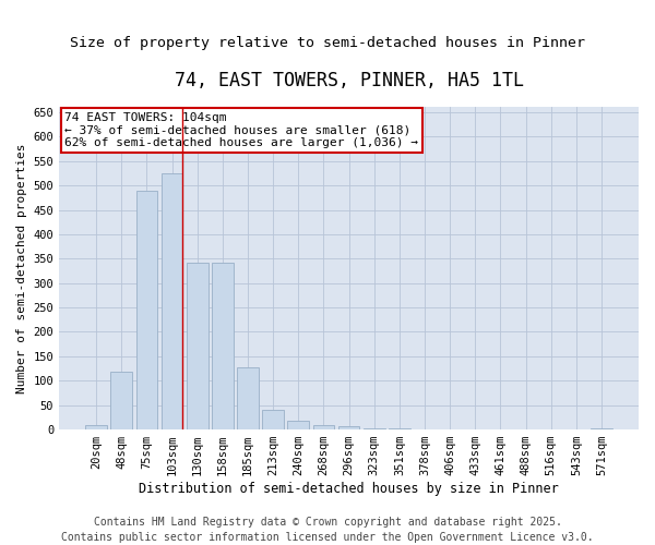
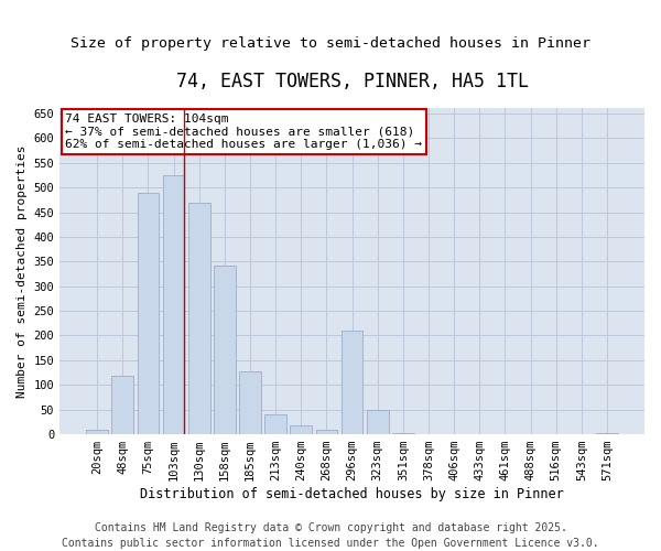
130sqm: 342 -> 470
296sqm: 7 -> 210
323sqm: 3 -> 50
